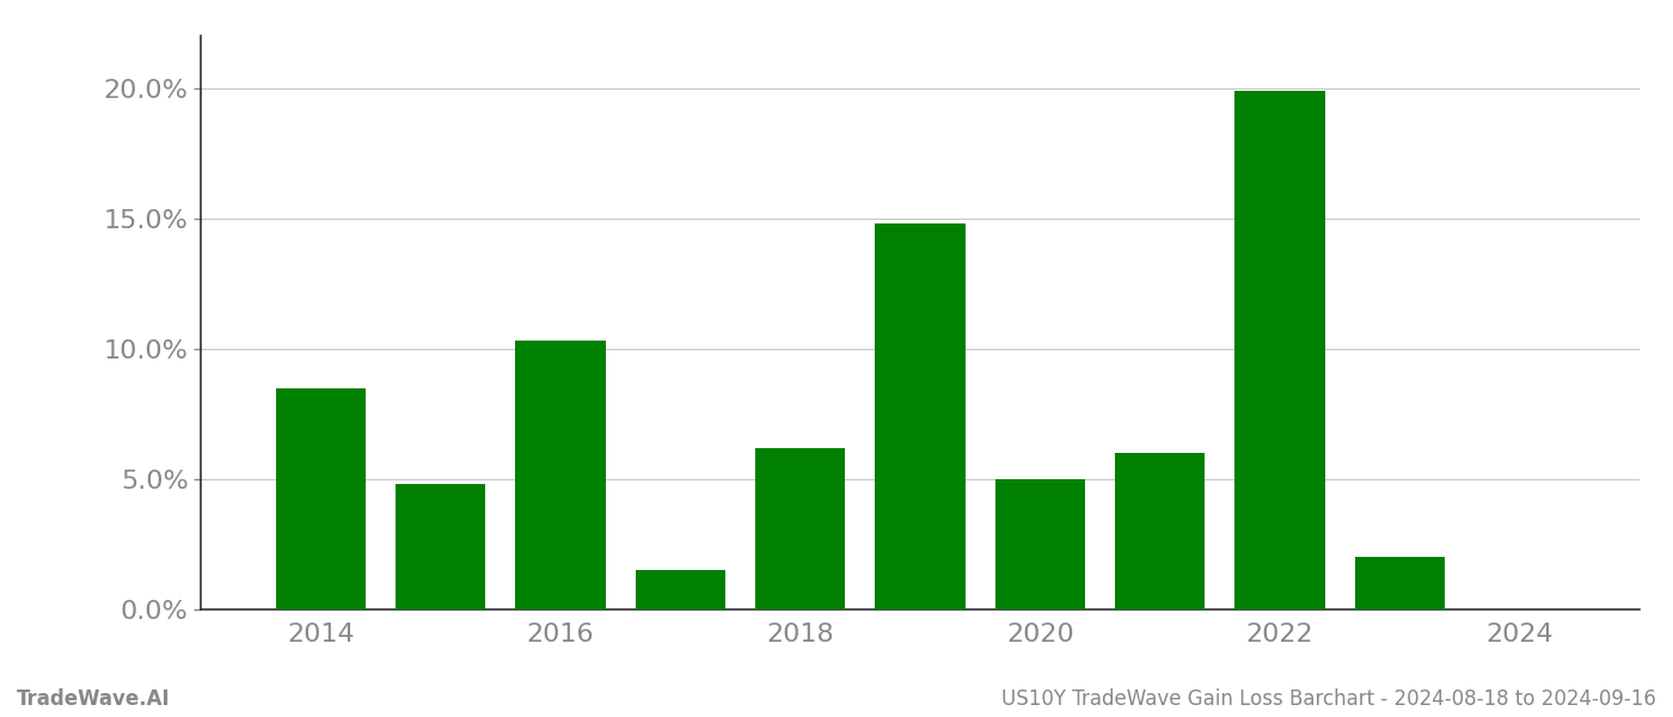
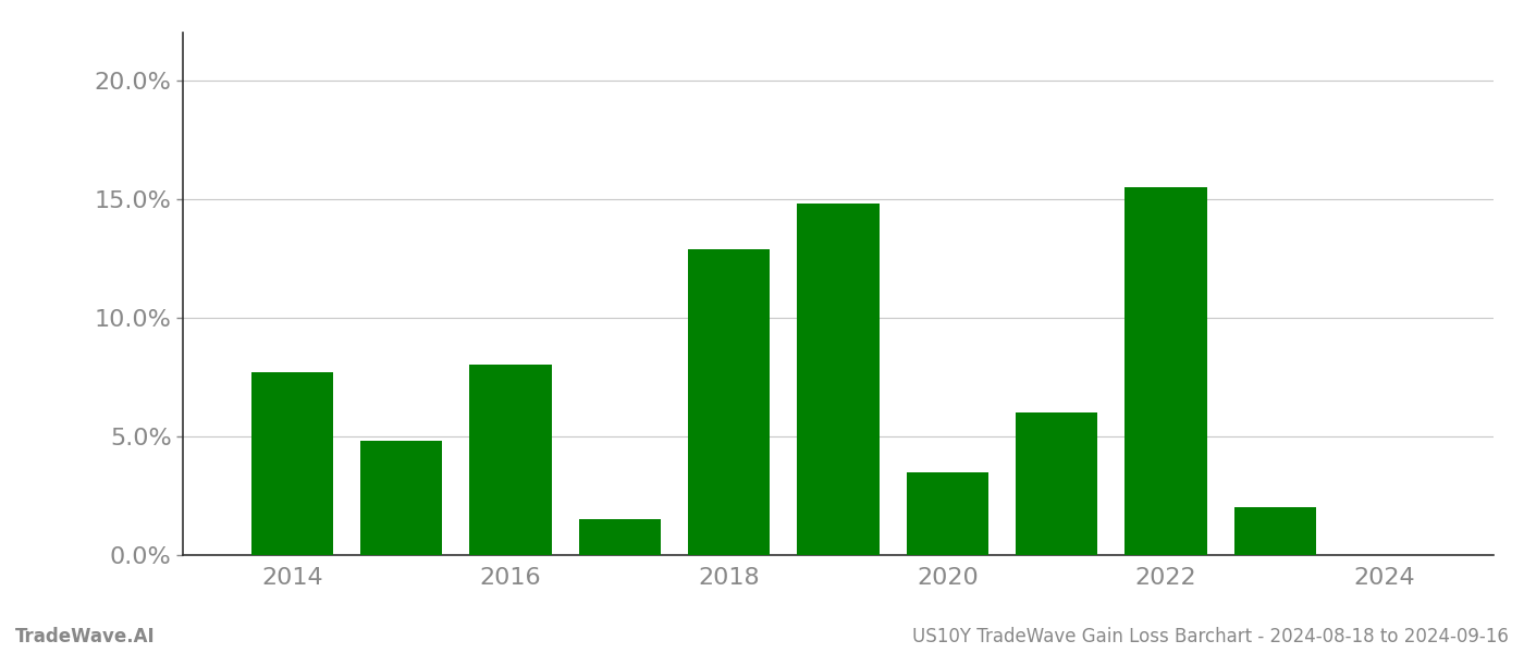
2014: 8.5% -> 7.7%
2016: 10.3% -> 8.0%
2018: 6.2% -> 12.9%
2020: 5.0% -> 3.5%
2022: 19.9% -> 15.5%
